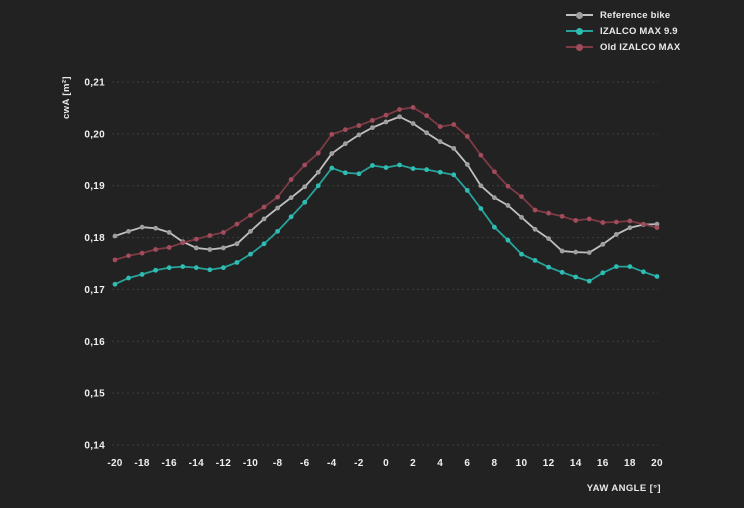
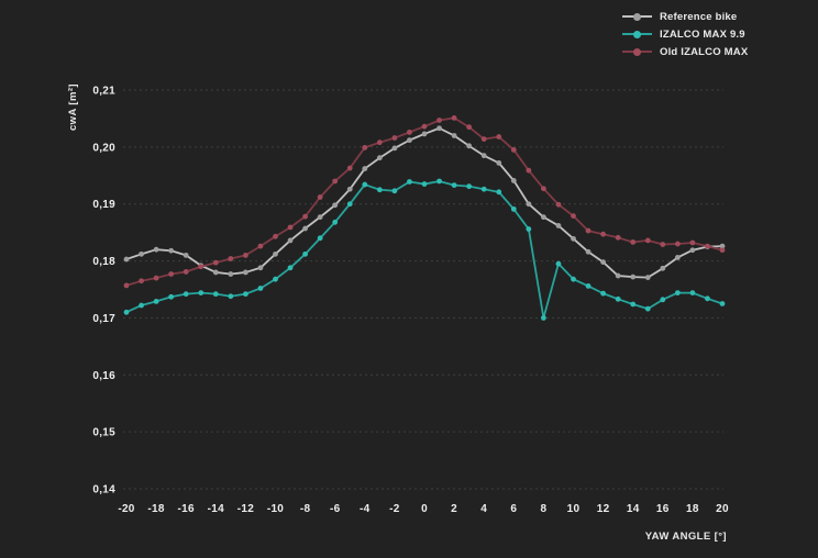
IZALCO MAX 9.9/8: 0,18 -> 0,17
